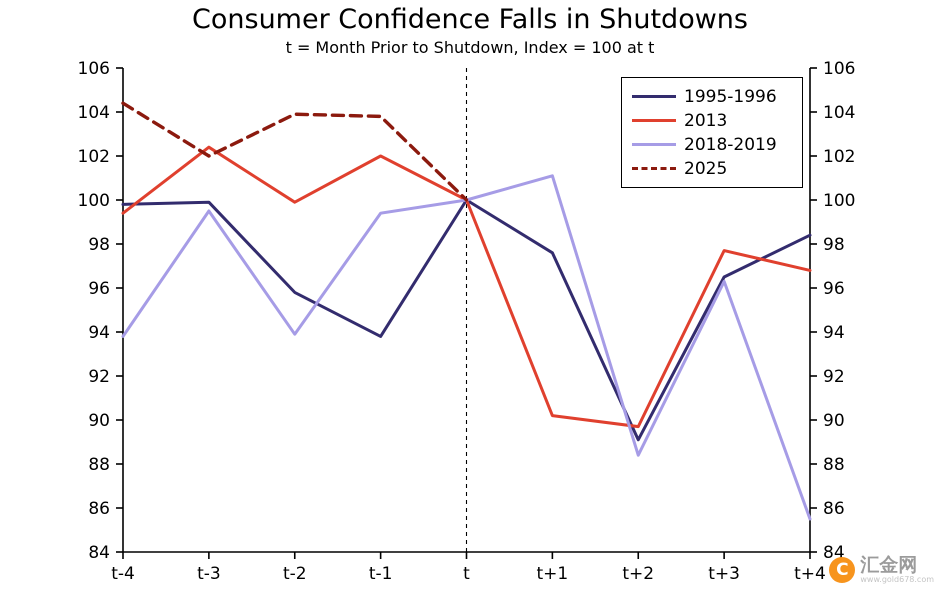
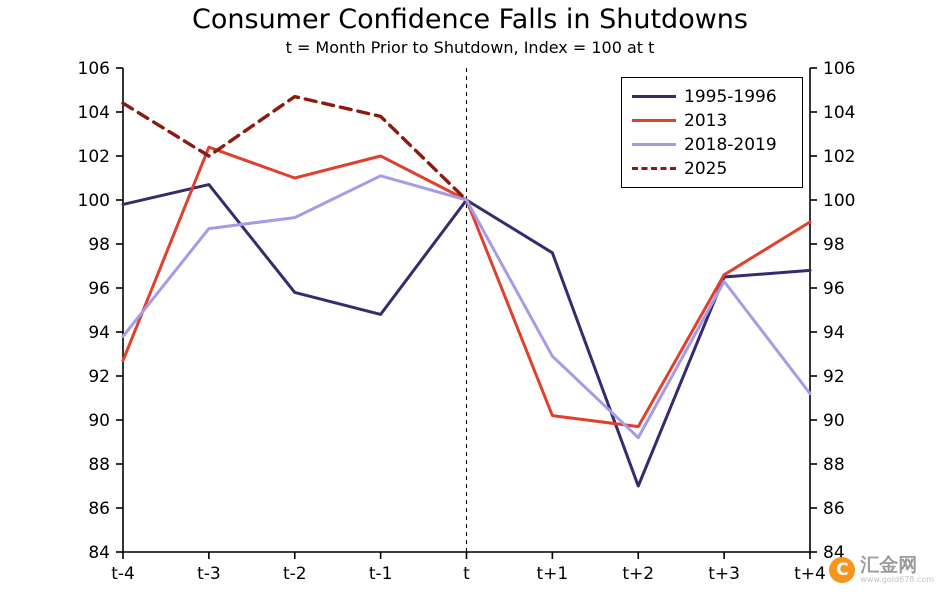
2013/t-4: 99.4 -> 92.7
1995-1996/t-3: 99.9 -> 100.7
2018-2019/t-3: 99.5 -> 98.7
2013/t-2: 99.9 -> 101.0
2018-2019/t-2: 93.9 -> 99.2
2025/t-2: 103.9 -> 104.7
1995-1996/t-1: 93.8 -> 94.8
2018-2019/t-1: 99.4 -> 101.1
2018-2019/t+1: 101.1 -> 92.9
1995-1996/t+2: 89.1 -> 87.0
2018-2019/t+2: 88.4 -> 89.2
2013/t+3: 97.7 -> 96.6
1995-1996/t+4: 98.4 -> 96.8
2013/t+4: 96.8 -> 99.0
2018-2019/t+4: 85.5 -> 91.2
